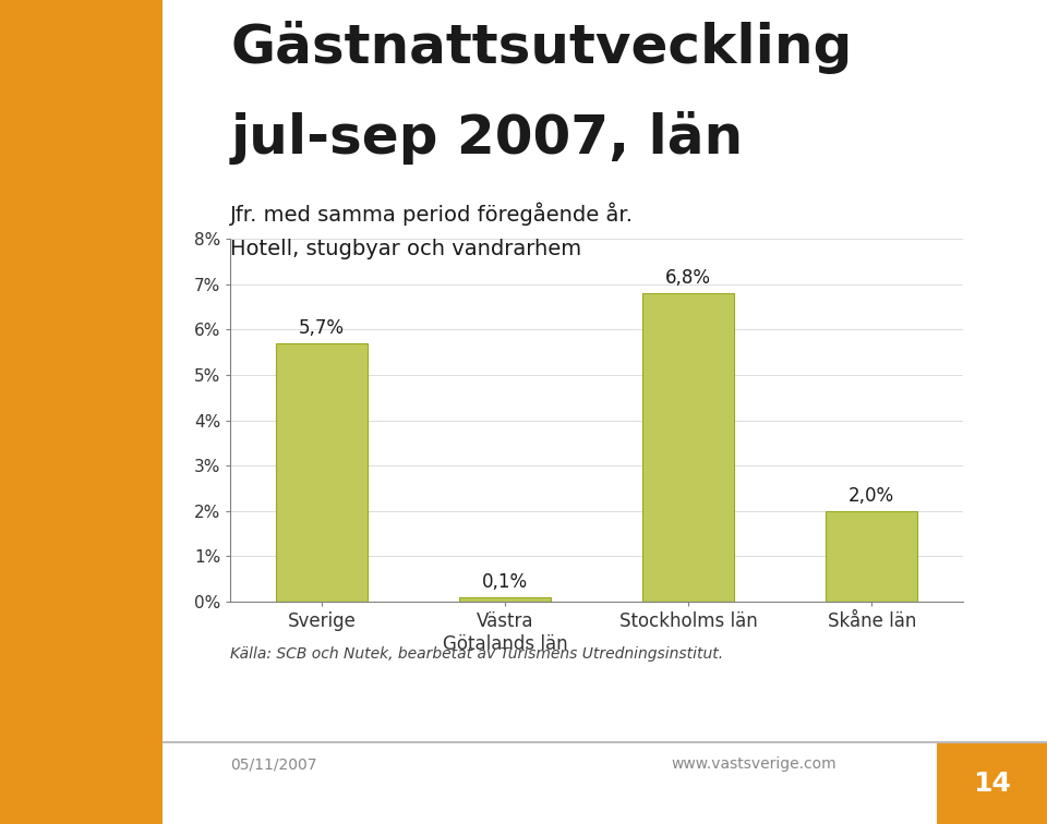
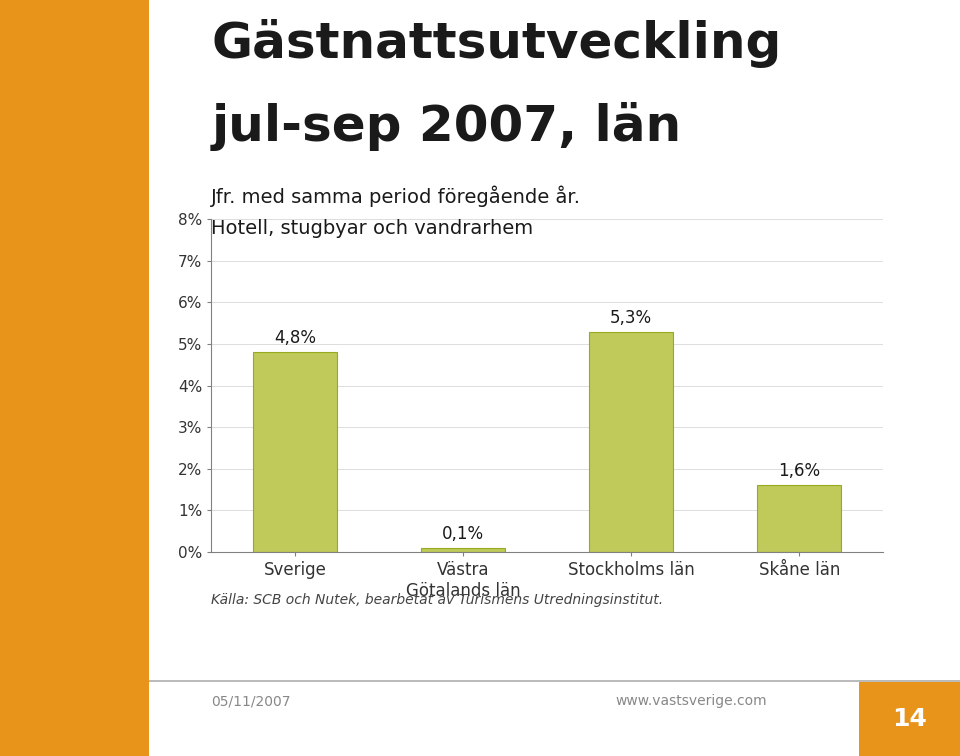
Sverige: 5,7% -> 4,8%
Stockholms län: 6,8% -> 5,3%
Skåne län: 2,0% -> 1,6%
